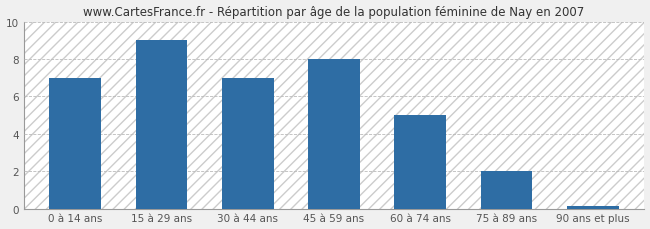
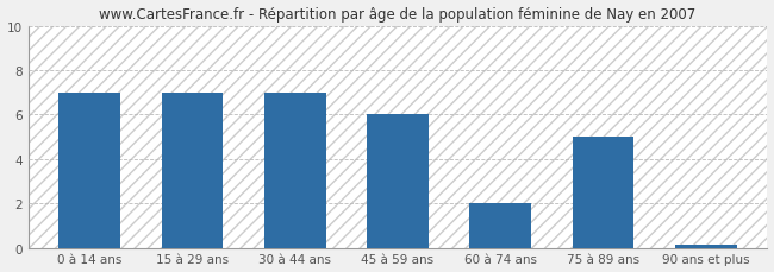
15 à 29 ans: 9.0 -> 7.0
45 à 59 ans: 8.0 -> 6.0
60 à 74 ans: 5.0 -> 2.0
75 à 89 ans: 2.0 -> 5.0
